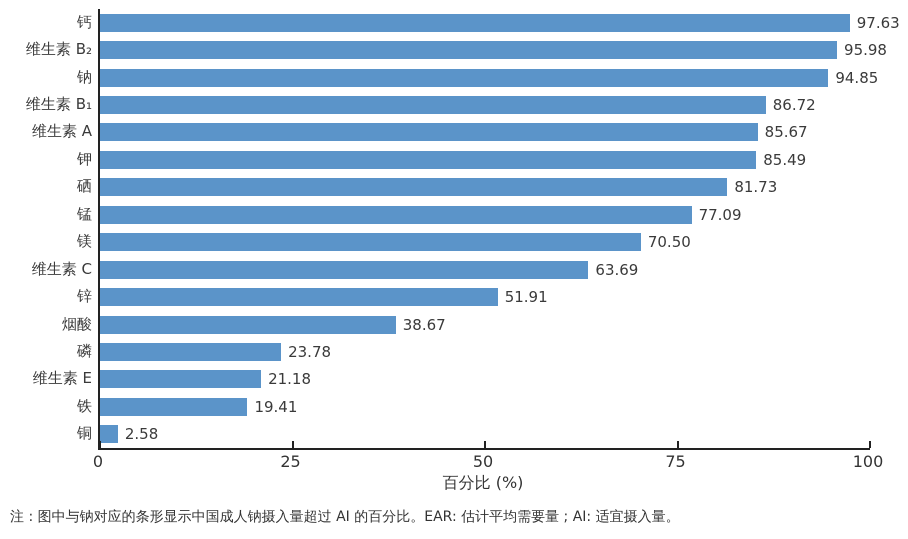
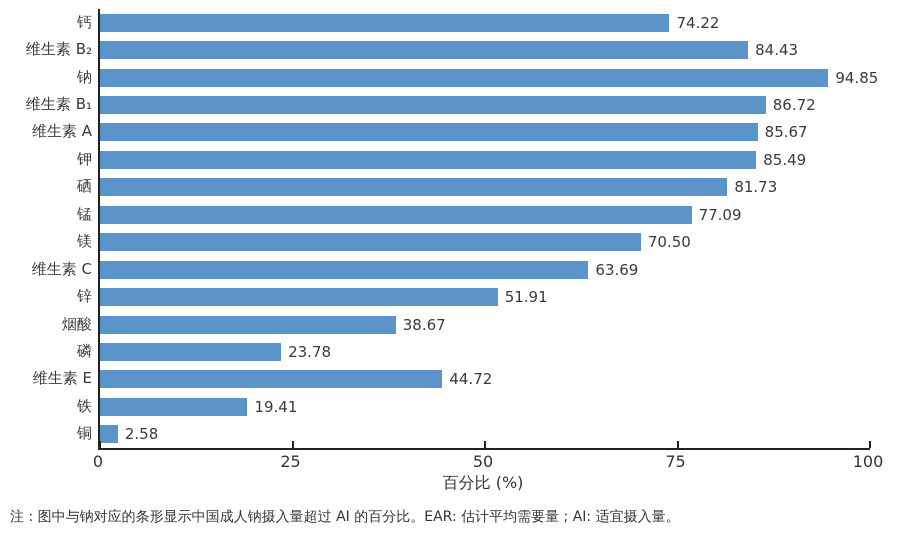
钙: 97.63 -> 74.22
维生素 B₂: 95.98 -> 84.43
维生素 E: 21.18 -> 44.72
